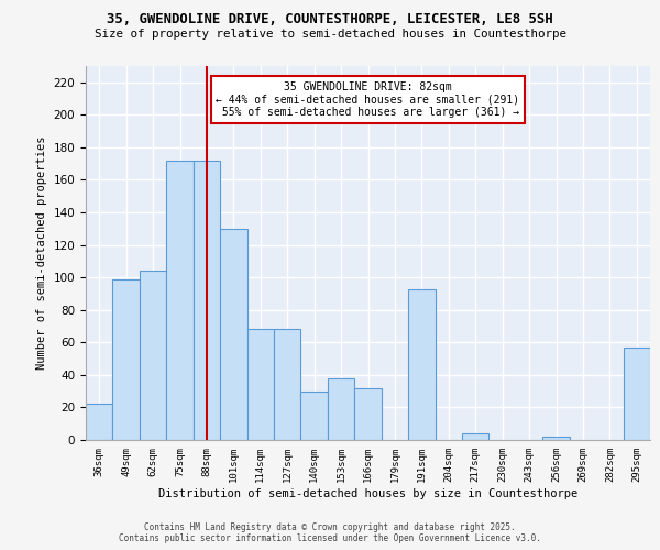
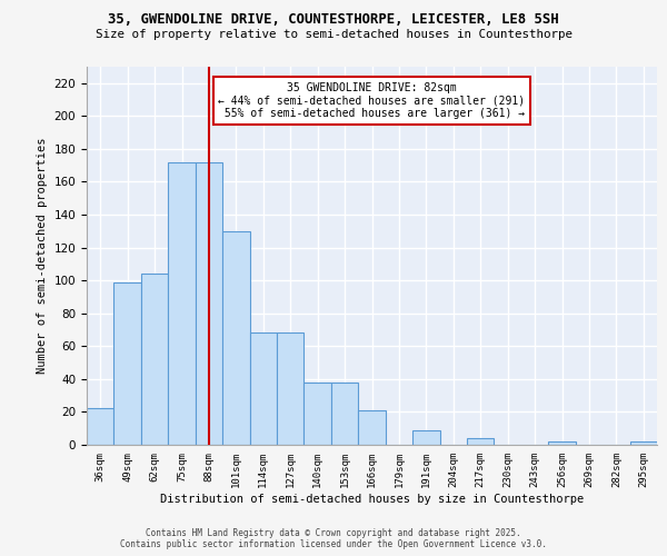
140sqm: 30 -> 38
166sqm: 32 -> 21
191sqm: 93 -> 9
295sqm: 57 -> 2
